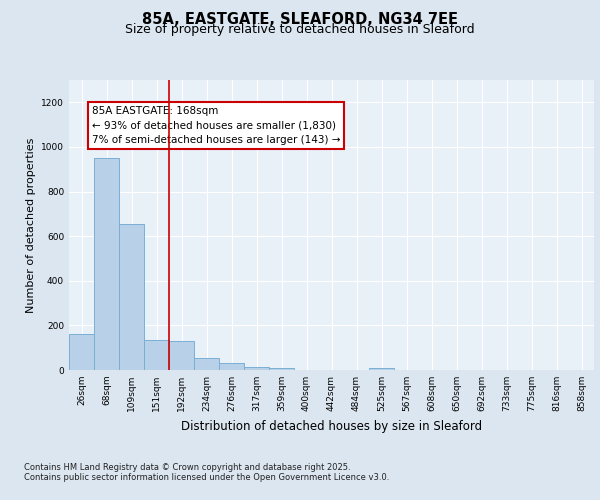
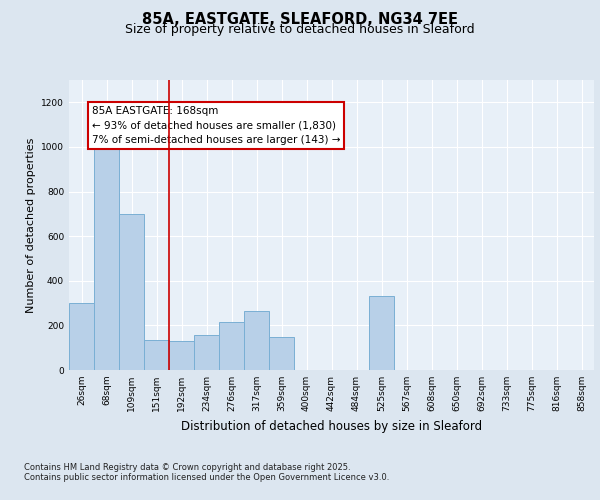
26sqm: 160 -> 300
68sqm: 950 -> 990
109sqm: 655 -> 700
234sqm: 55 -> 155
276sqm: 30 -> 215
317sqm: 15 -> 265
359sqm: 8 -> 150
525sqm: 10 -> 330
